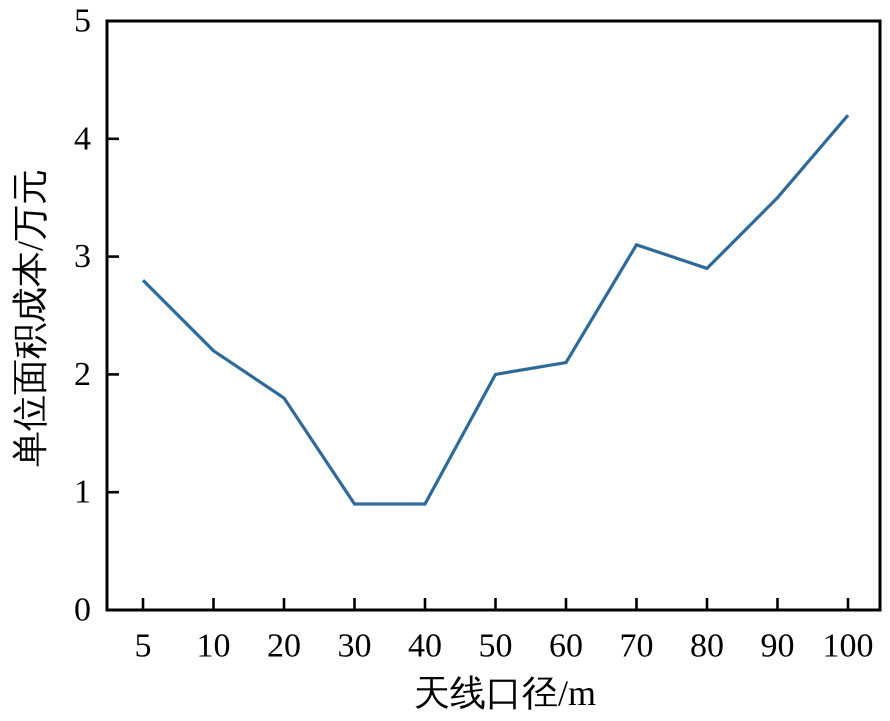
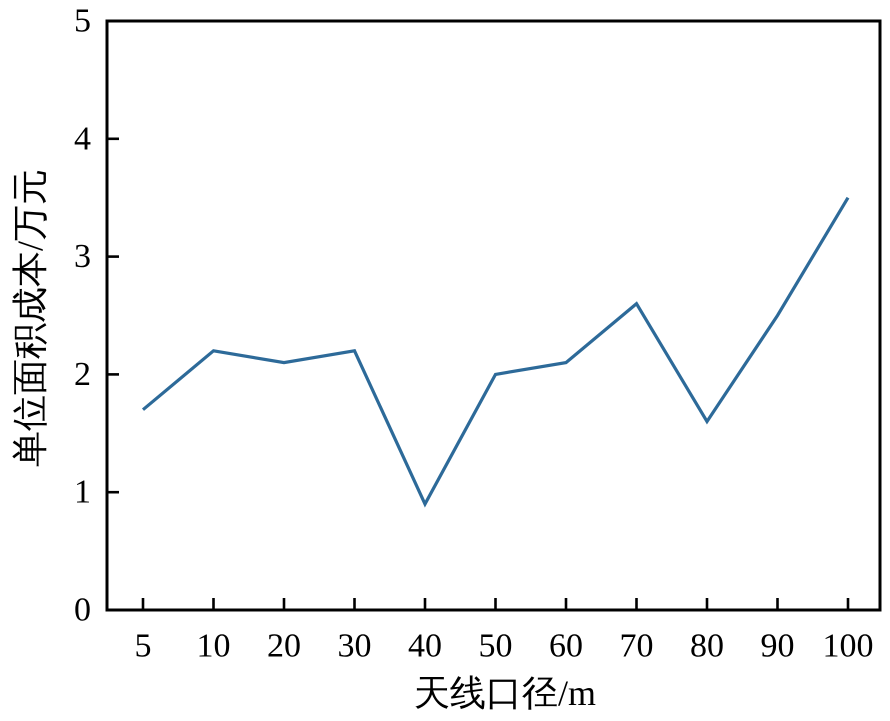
5: 2.8 -> 1.7
20: 1.8 -> 2.1
30: 0.9 -> 2.2
70: 3.1 -> 2.6
80: 2.9 -> 1.6
90: 3.5 -> 2.5
100: 4.2 -> 3.5
